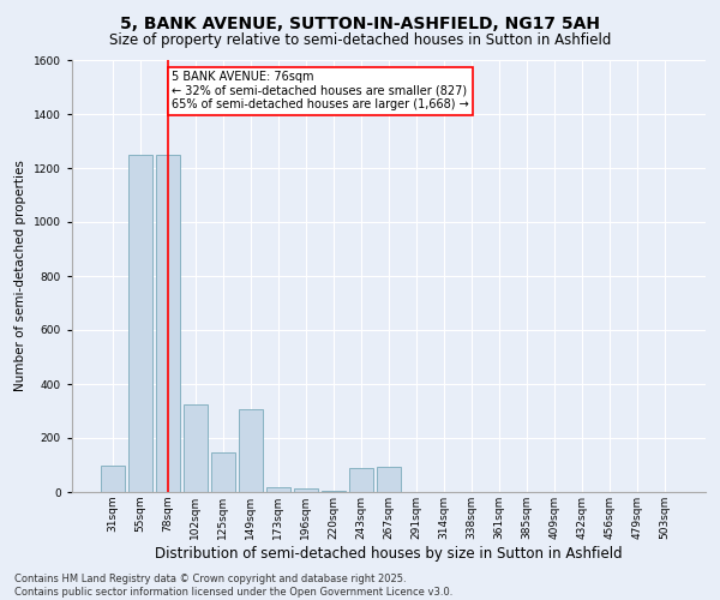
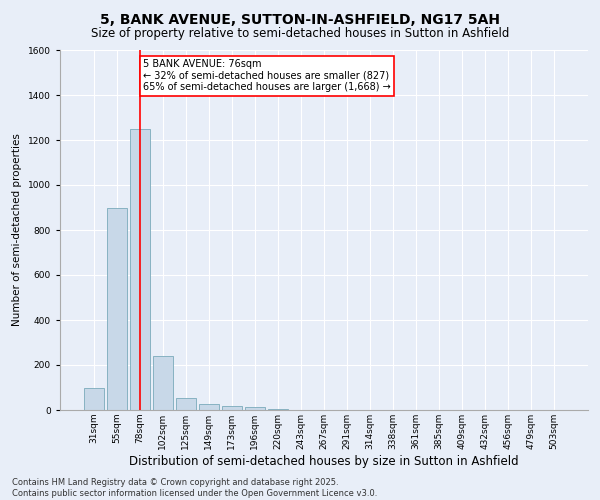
55sqm: 1250 -> 900
102sqm: 325 -> 240
125sqm: 145 -> 55
149sqm: 305 -> 25
243sqm: 90 -> 2
267sqm: 95 -> 1
